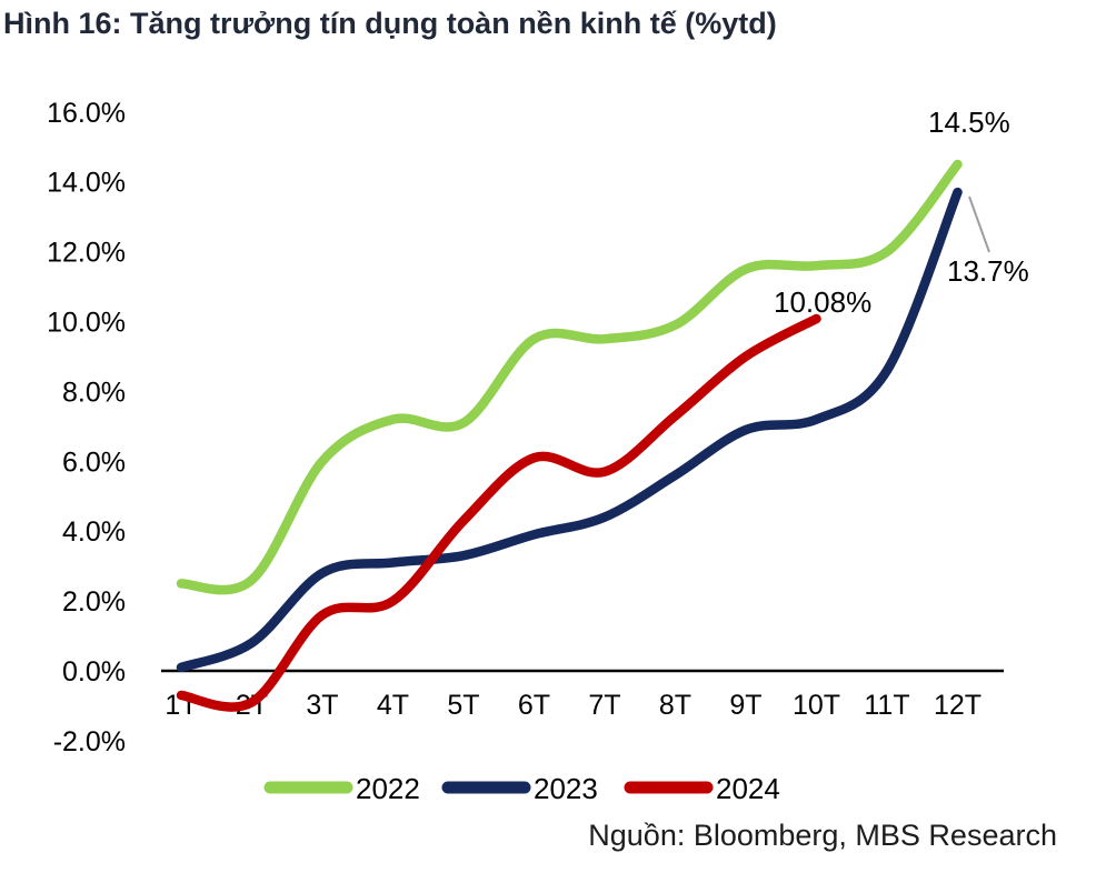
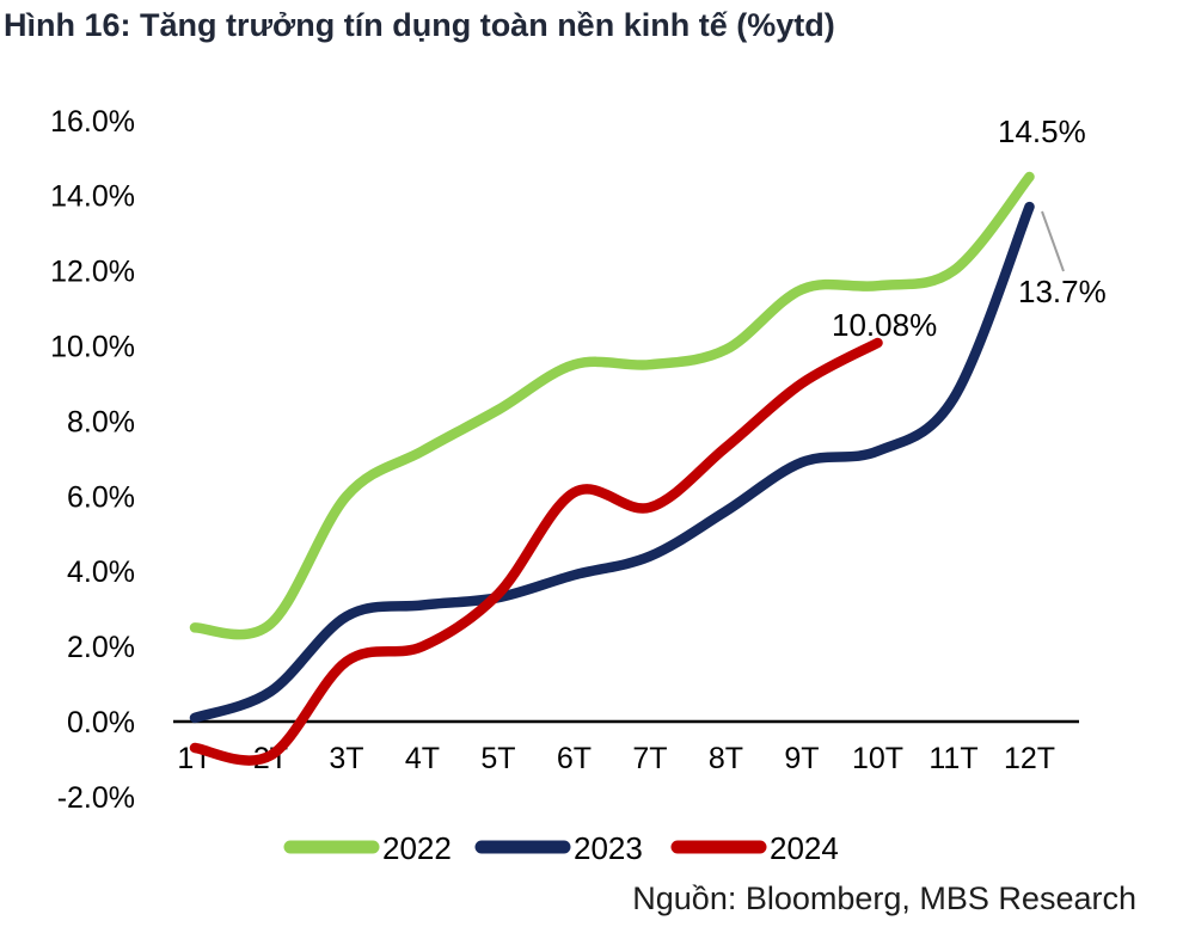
2022/5T: 7.1% -> 8.3%
2024/5T: 4.3% -> 3.4%
